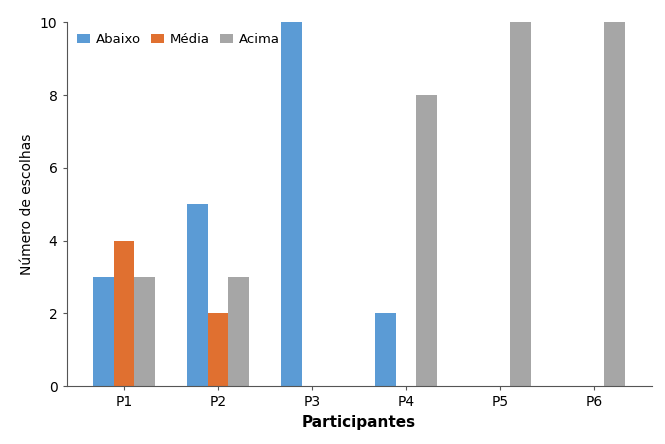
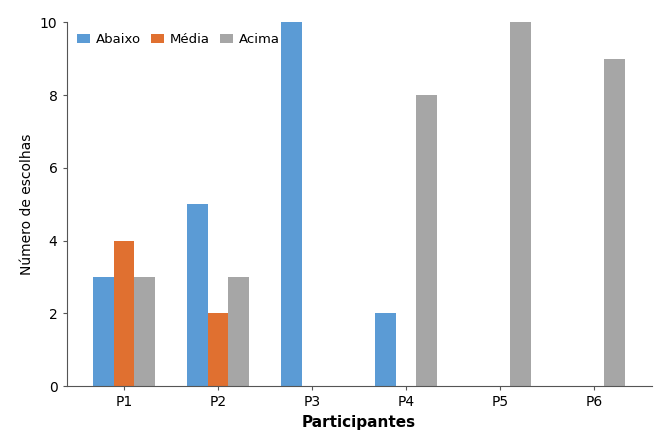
Acima/P6: 10 -> 9
